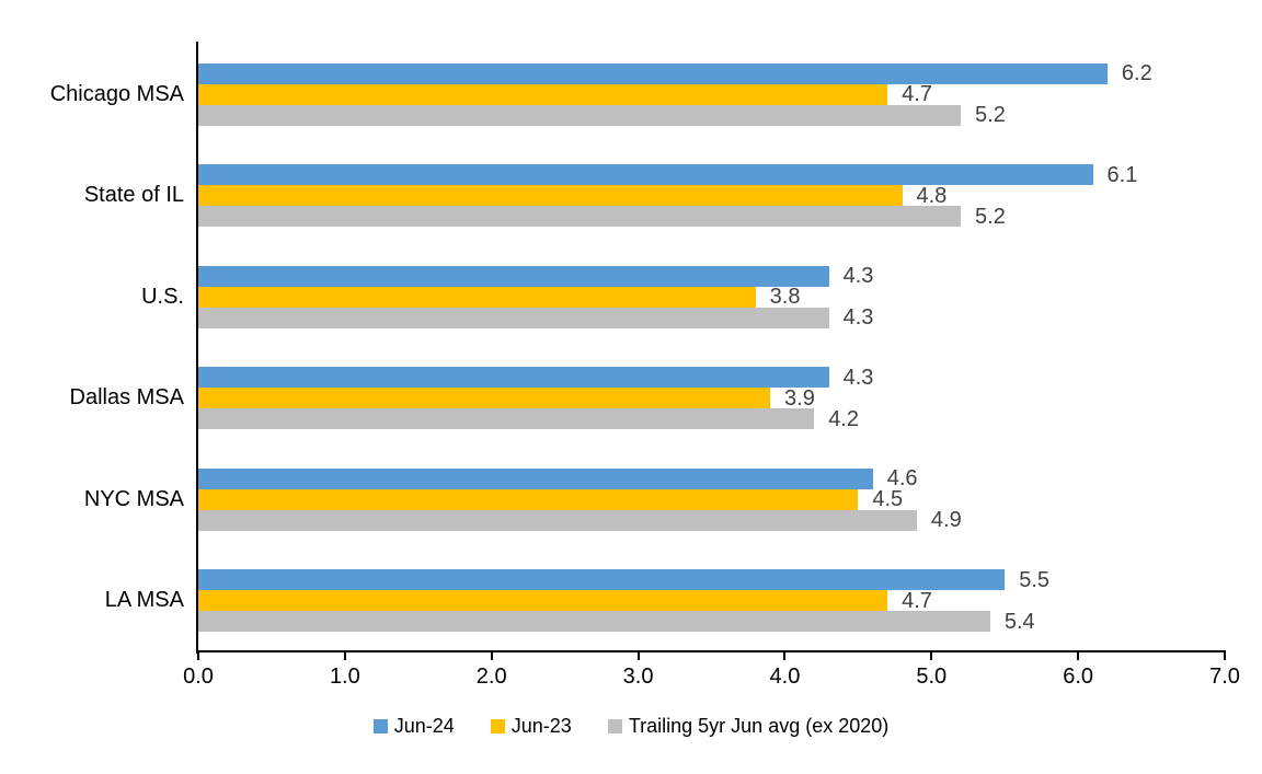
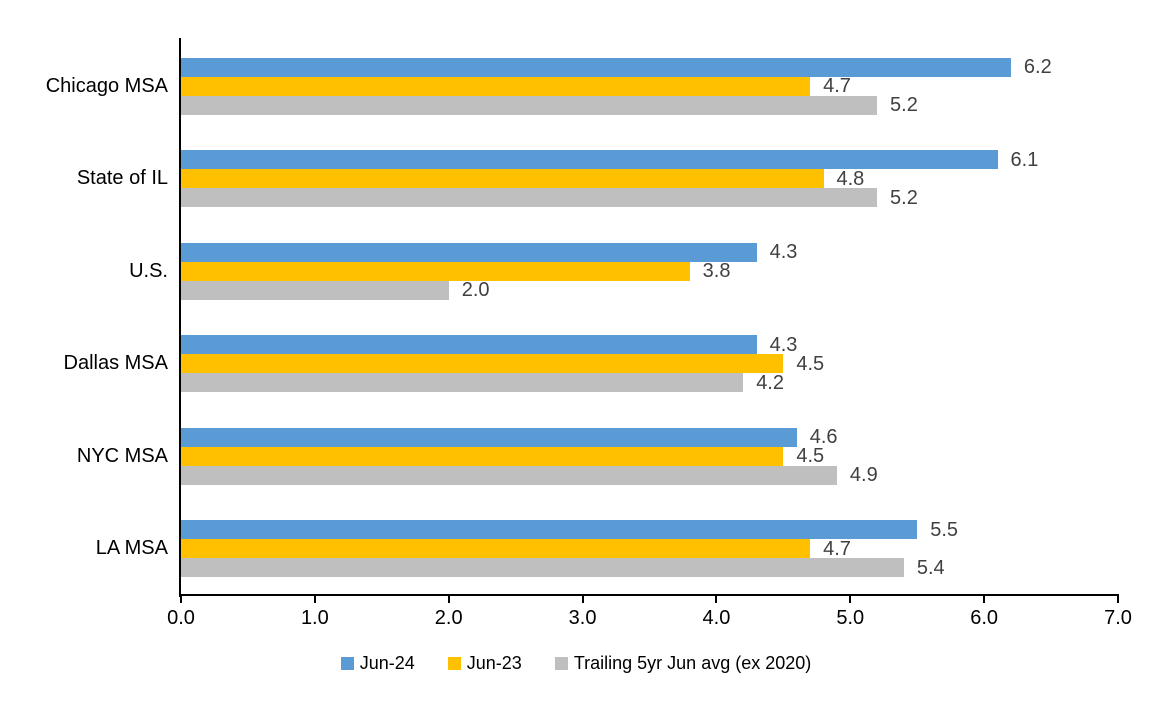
Trailing 5yr Jun avg (ex 2020)/U.S.: 4.3 -> 2.0
Jun-23/Dallas MSA: 3.9 -> 4.5
